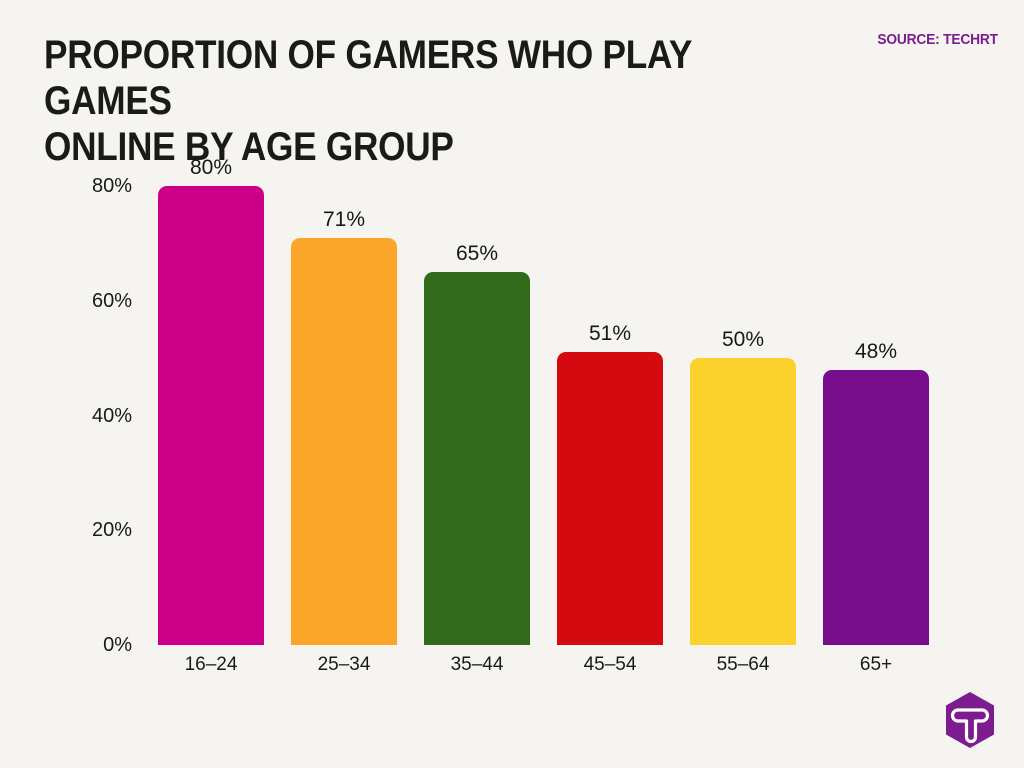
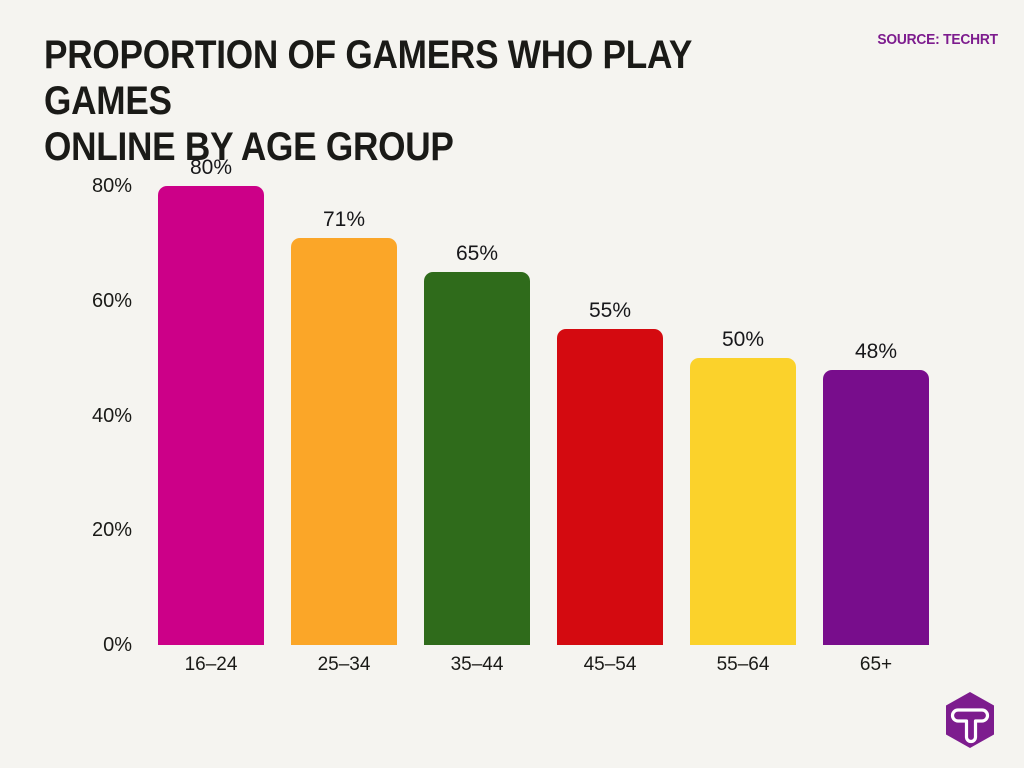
45–54: 51% -> 55%
